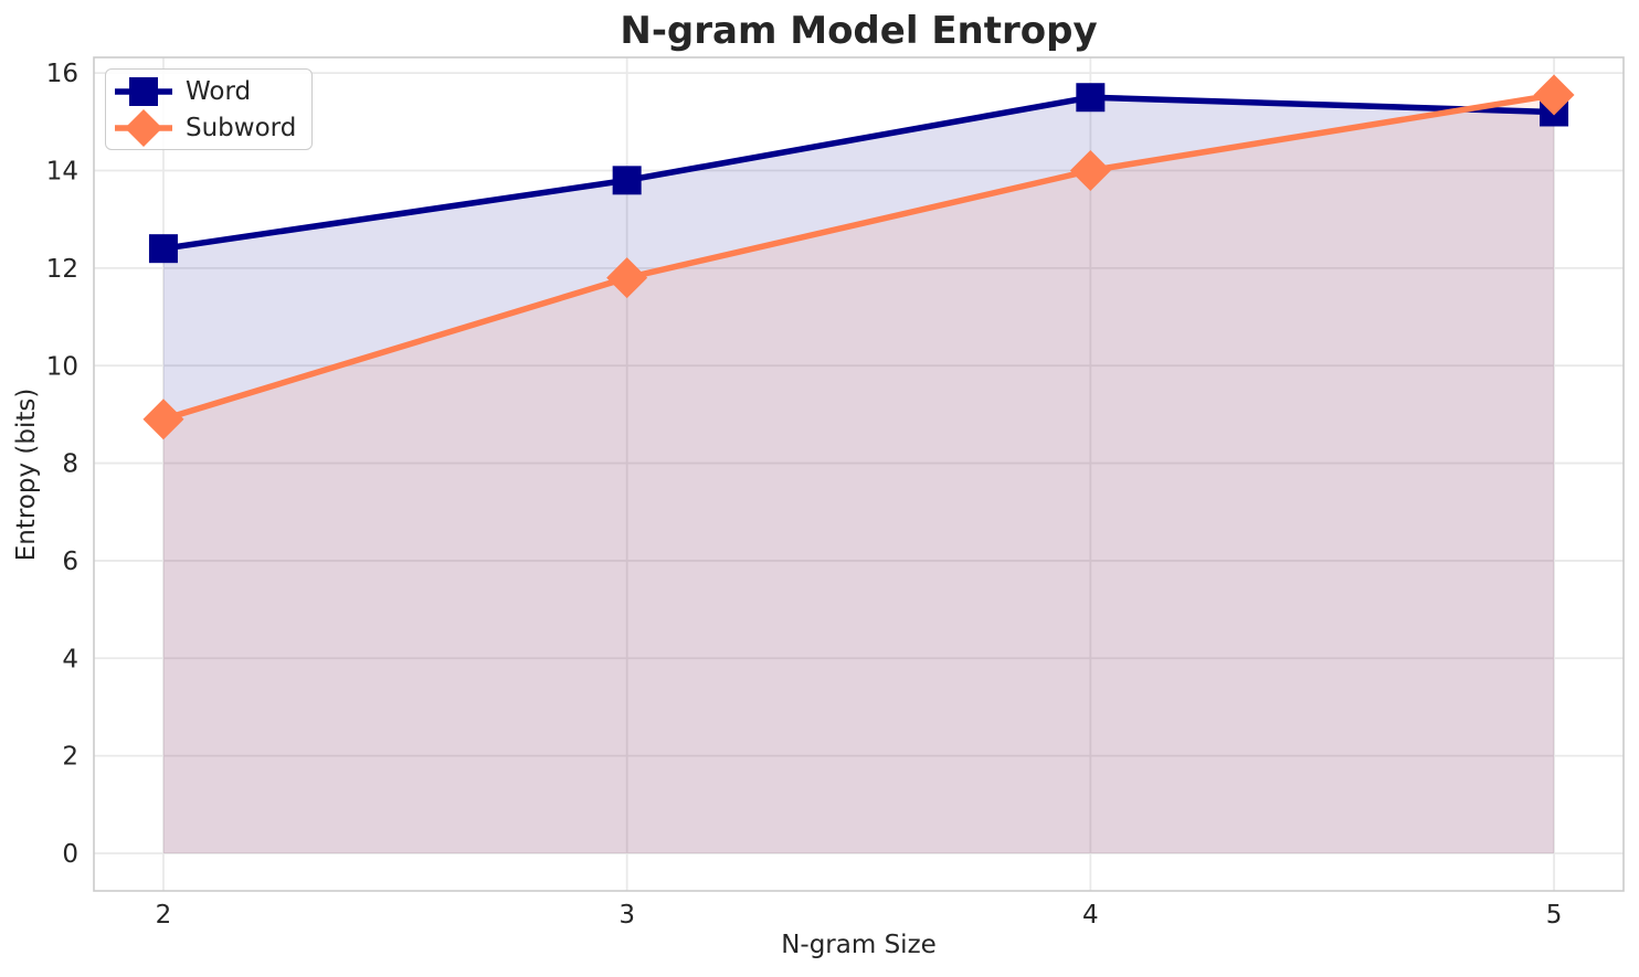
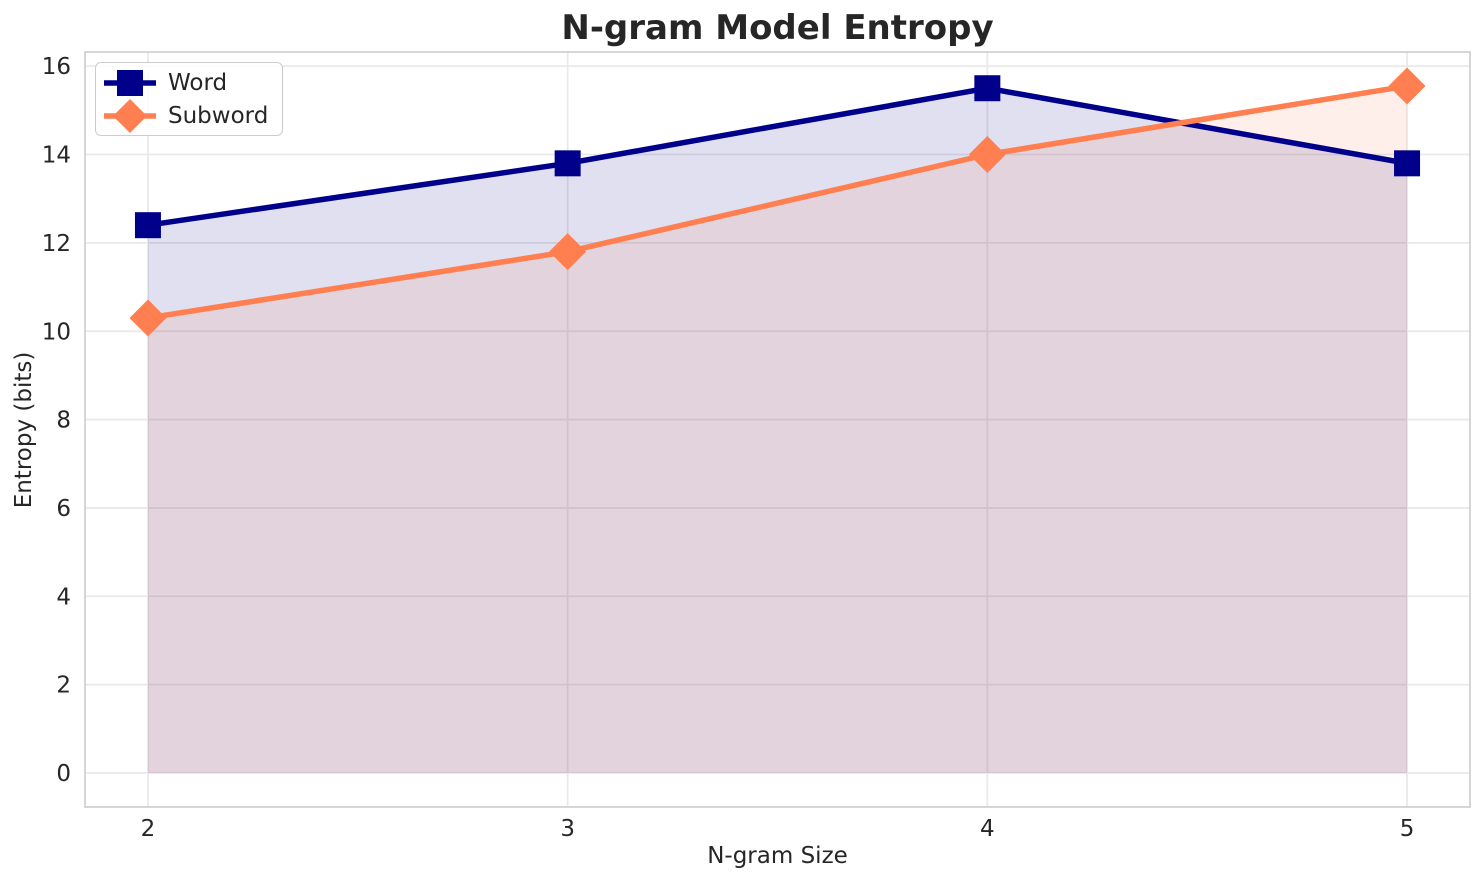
Subword/2: 8.9 -> 10.3
Word/5: 15.2 -> 13.8
